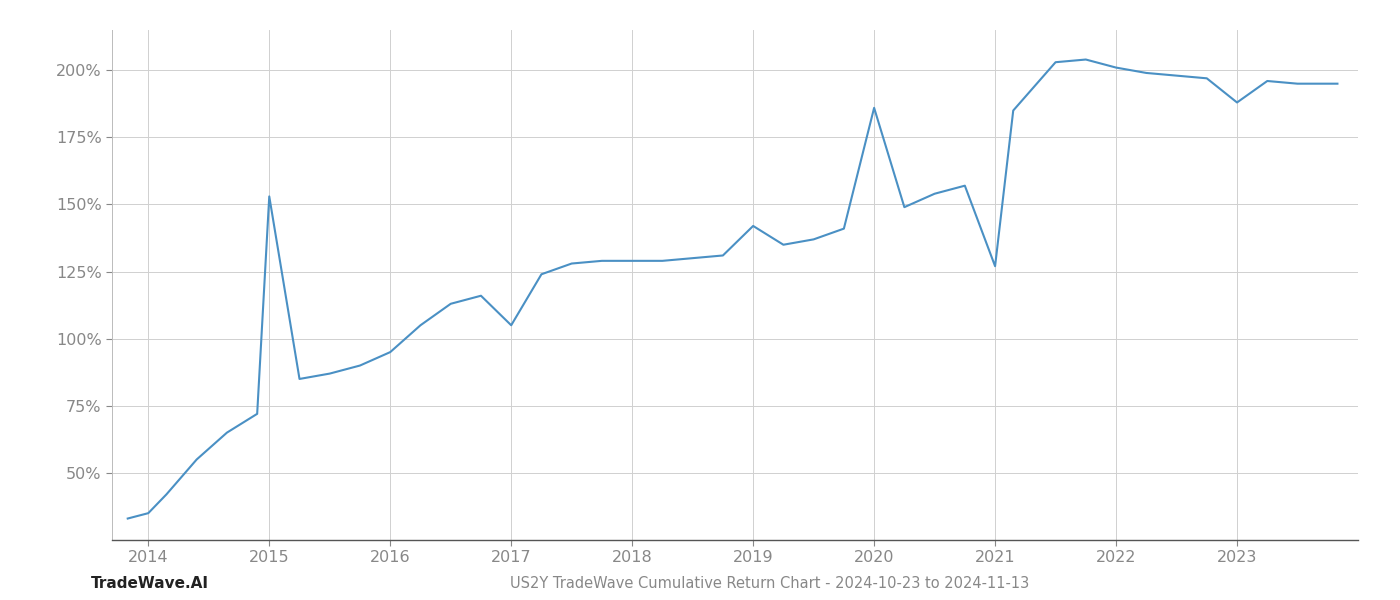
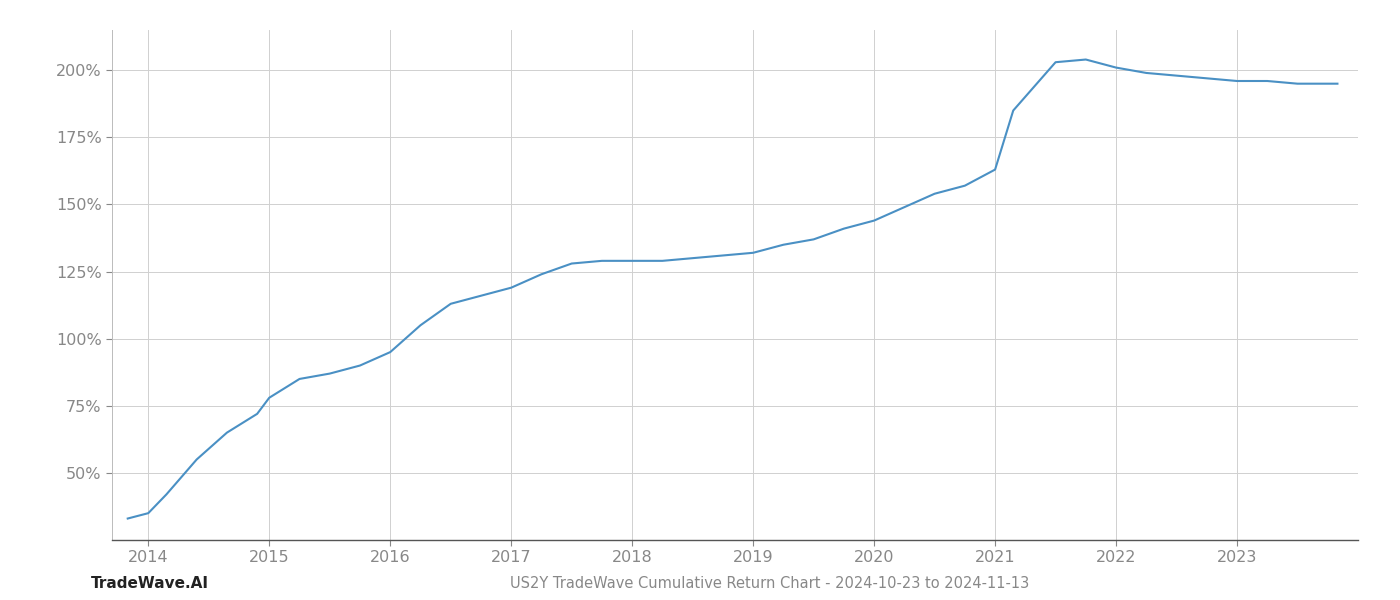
2015: 153% -> 78%
2017: 105% -> 119%
2019: 142% -> 132%
2020: 186% -> 144%
2021: 127% -> 163%
2023: 188% -> 196%
